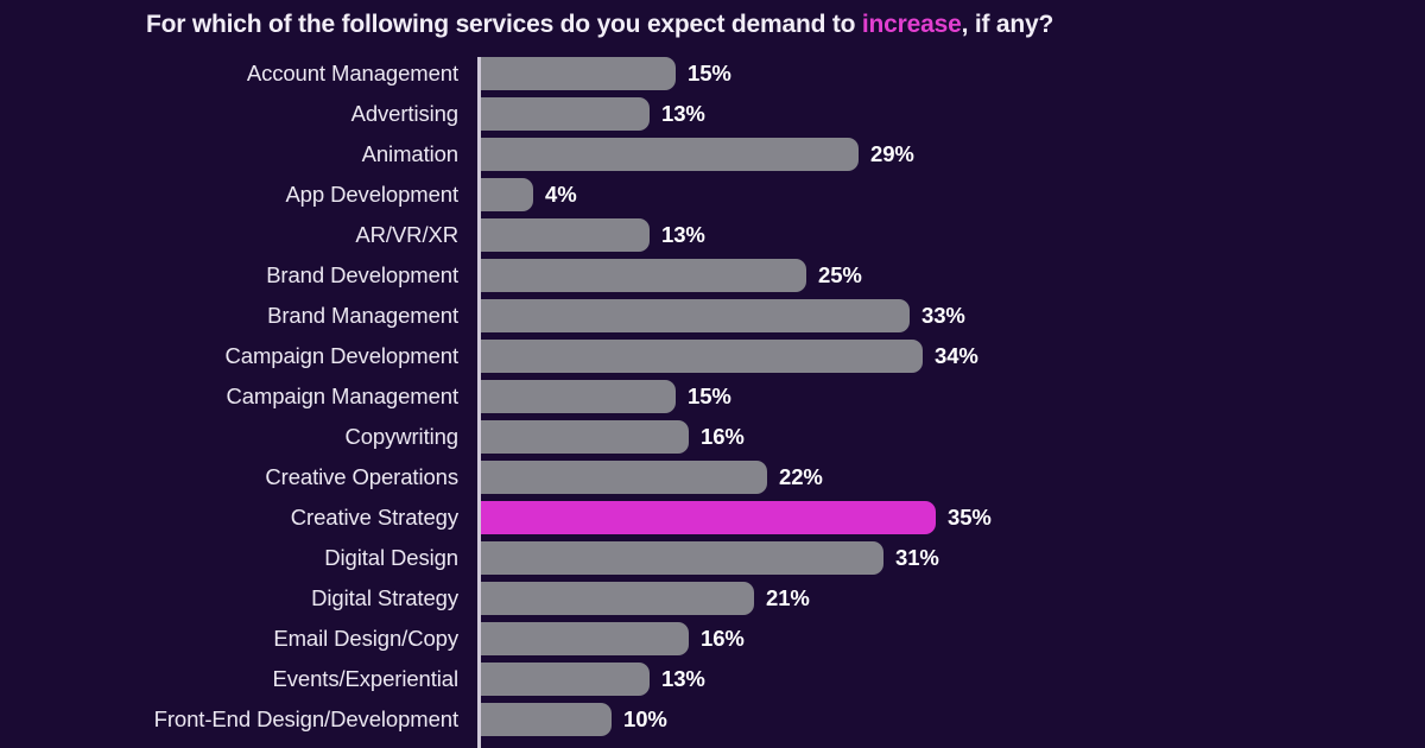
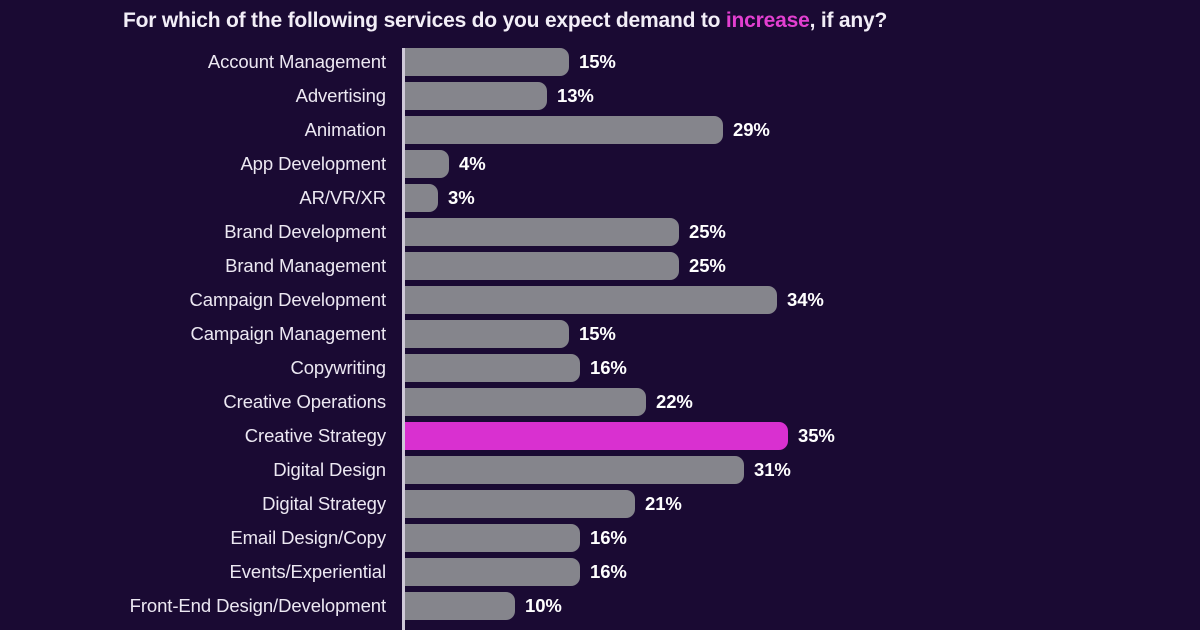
AR/VR/XR: 13% -> 3%
Brand Management: 33% -> 25%
Events/Experiential: 13% -> 16%
